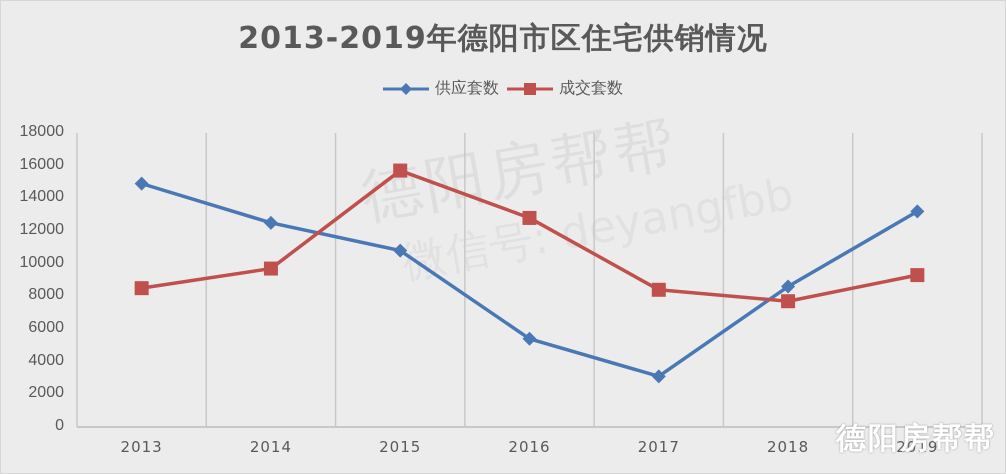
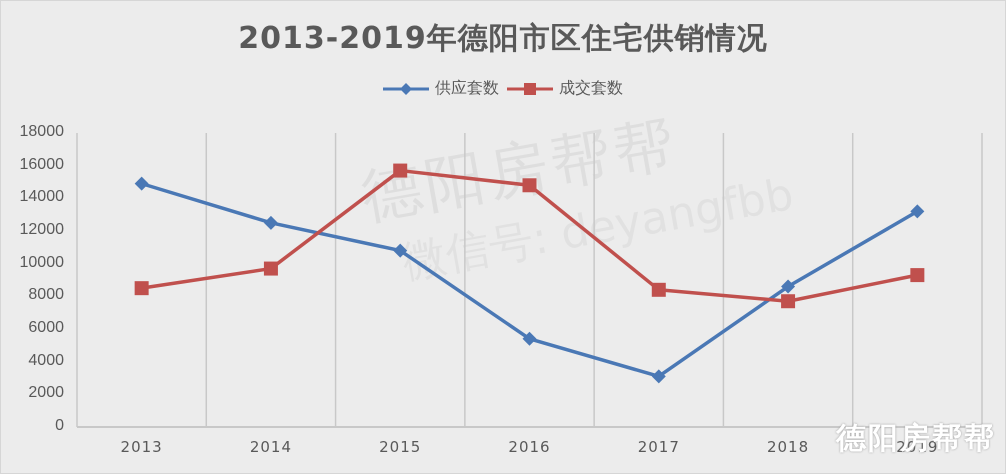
成交套数/2016: 12800 -> 14800
